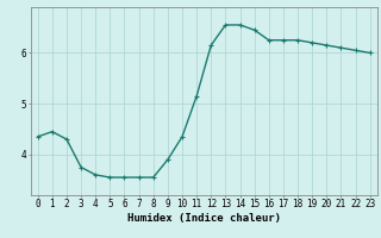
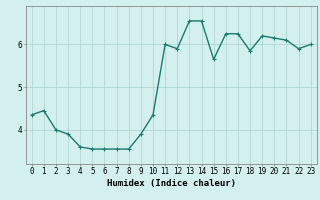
2: 4.30 -> 4.00
3: 3.75 -> 3.90
11: 5.15 -> 6.00
12: 6.15 -> 5.90
15: 6.45 -> 5.65
18: 6.25 -> 5.85
22: 6.05 -> 5.90
